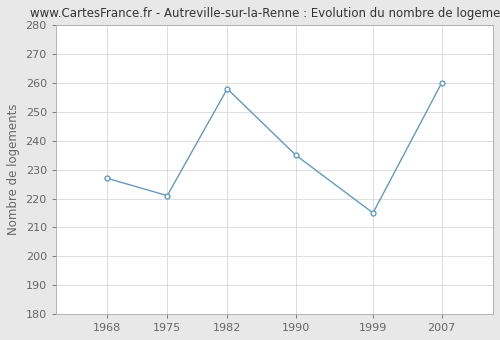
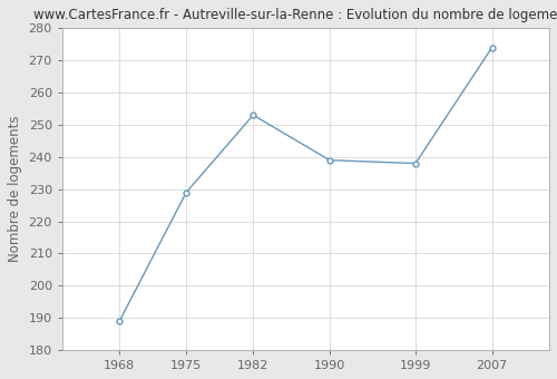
1968: 227 -> 189
1975: 221 -> 229
1982: 258 -> 253
1990: 235 -> 239
1999: 215 -> 238
2007: 260 -> 274
